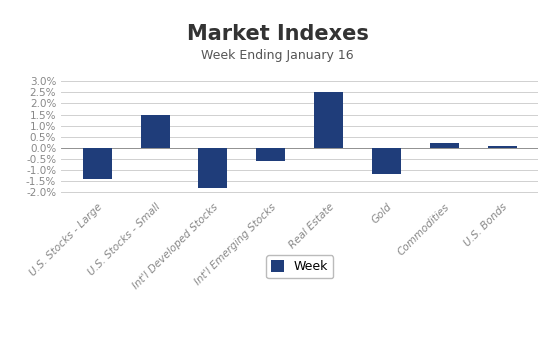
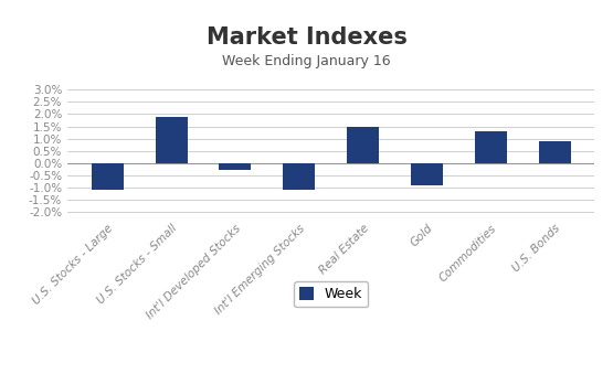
U.S. Stocks - Large: -1.4% -> -1.1%
U.S. Stocks - Small: 1.5% -> 1.9%
Int'l Developed Stocks: -1.8% -> -0.3%
Int'l Emerging Stocks: -0.6% -> -1.1%
Real Estate: 2.5% -> 1.5%
Gold: -1.2% -> -0.9%
Commodities: 0.2% -> 1.3%
U.S. Bonds: 0.1% -> 0.9%
